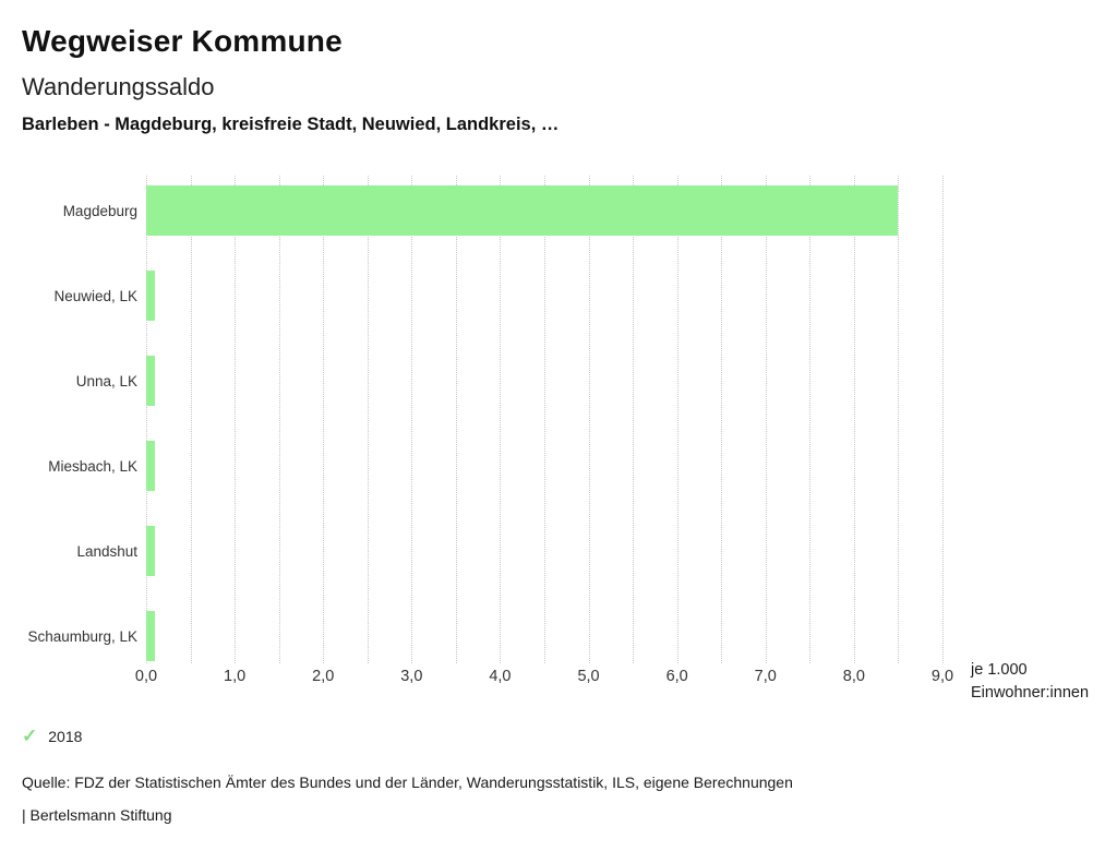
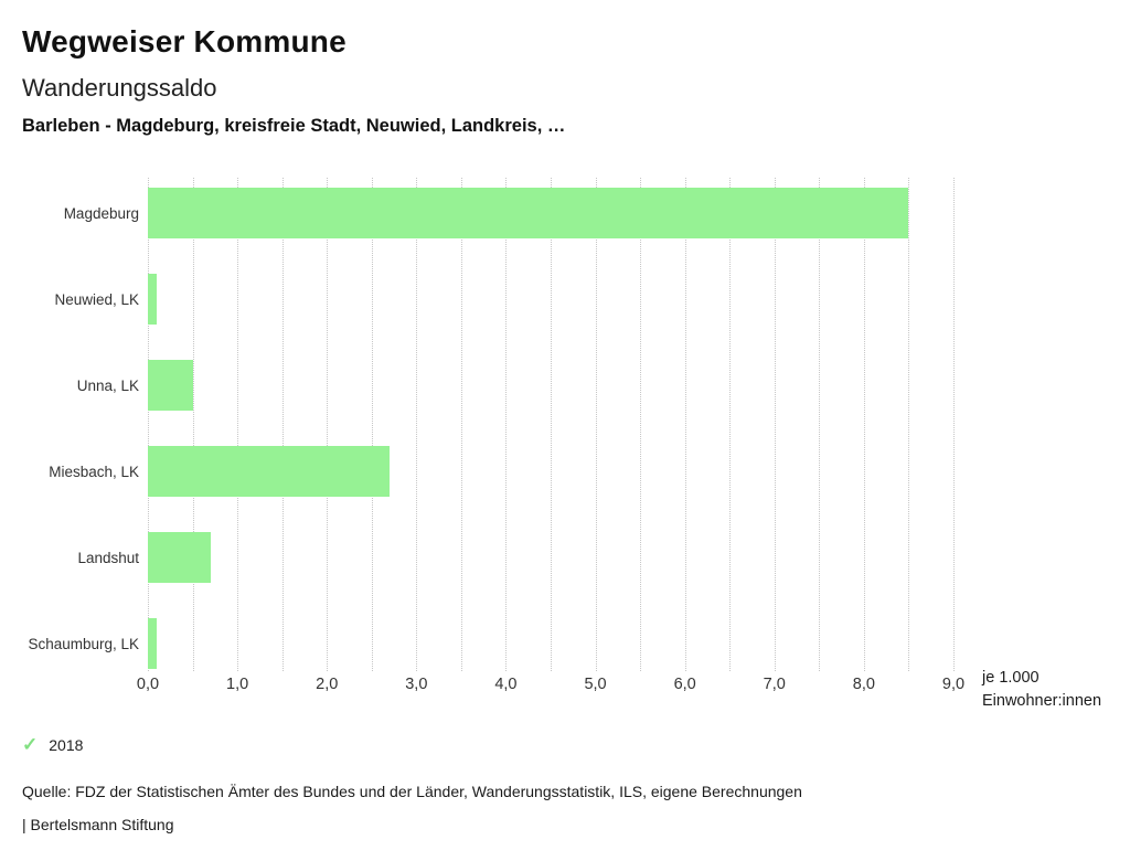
Unna, LK: 0,1 -> 0,5
Miesbach, LK: 0,1 -> 2,7
Landshut: 0,1 -> 0,7
